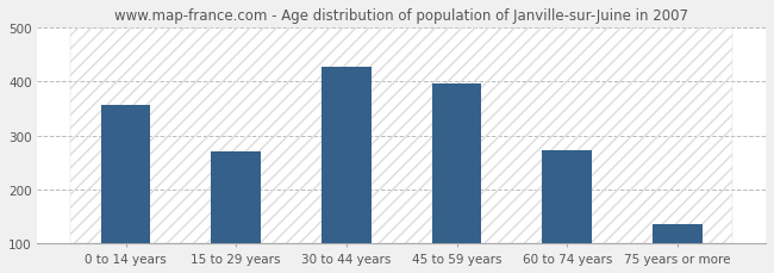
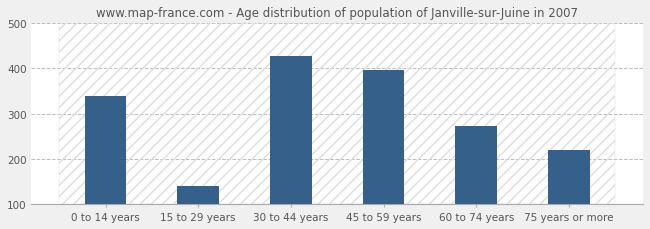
0 to 14 years: 357 -> 340
15 to 29 years: 270 -> 140
75 years or more: 137 -> 220
